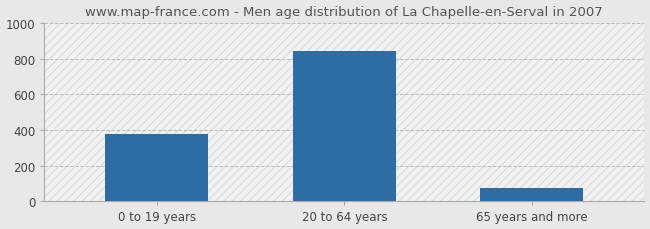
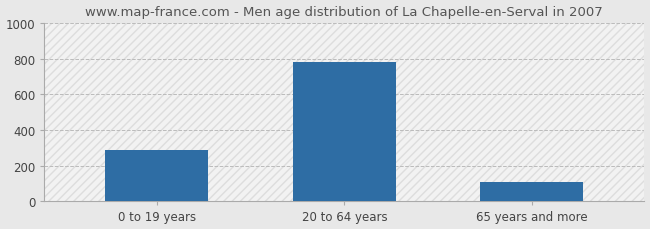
0 to 19 years: 380 -> 290
20 to 64 years: 840 -> 780
65 years and more: 80 -> 110
